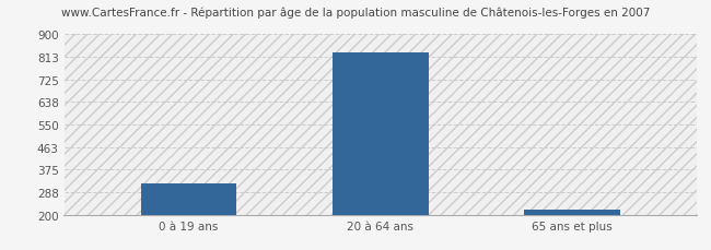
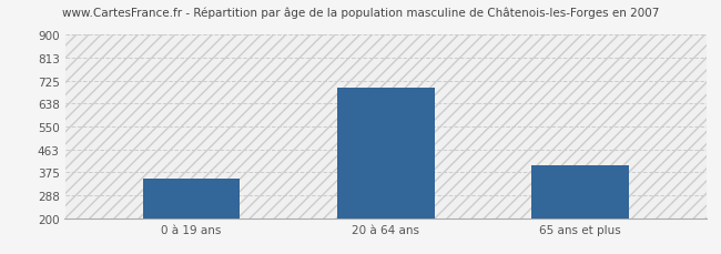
0 à 19 ans: 320 -> 350
20 à 64 ans: 830 -> 700
65 ans et plus: 220 -> 400
